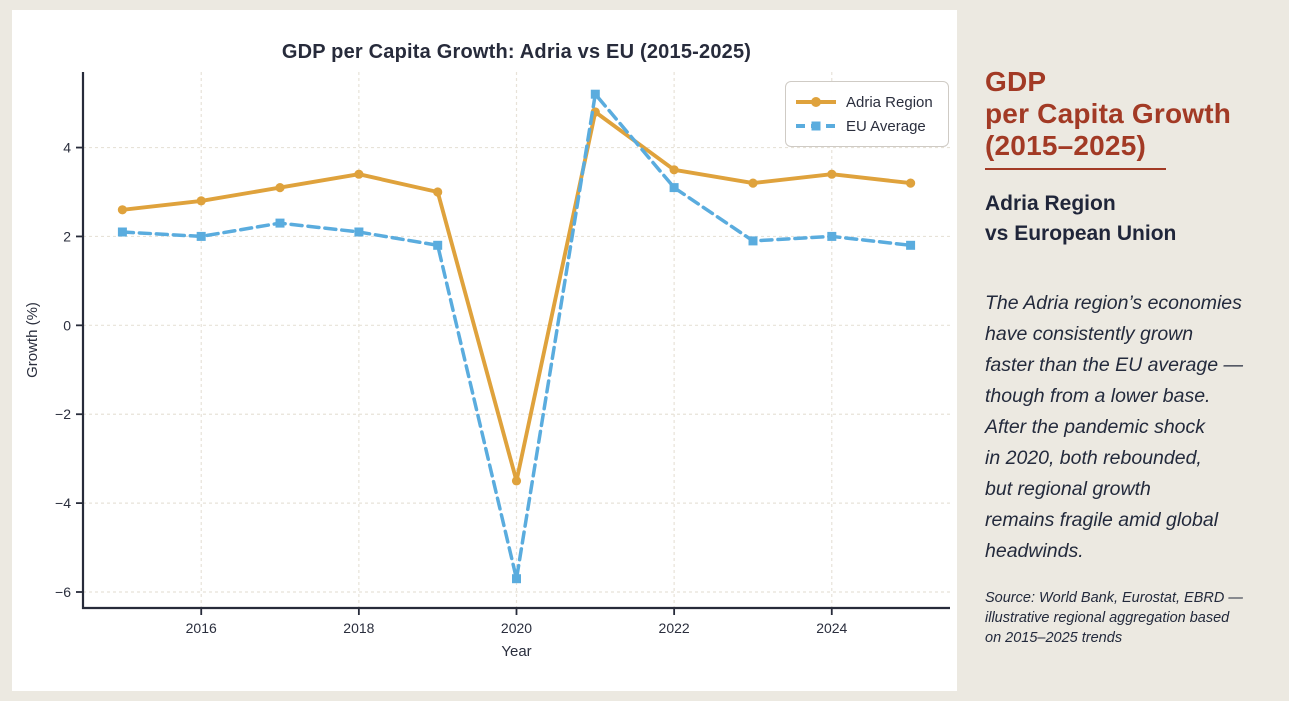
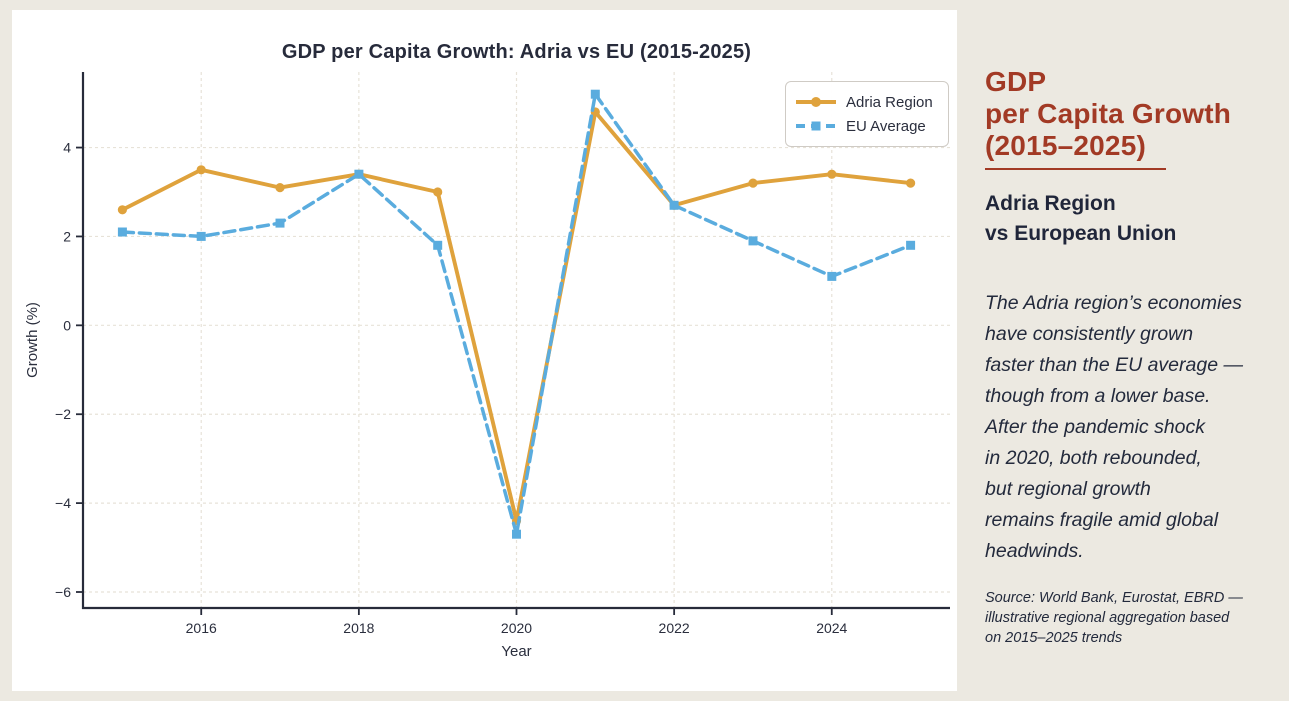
Adria Region/2016: 2.8 -> 3.5
EU Average/2018: 2.1 -> 3.4
Adria Region/2020: -3.5 -> -4.4
EU Average/2020: -5.7 -> -4.7
Adria Region/2022: 3.5 -> 2.7
EU Average/2022: 3.1 -> 2.7
EU Average/2024: 2.0 -> 1.1
